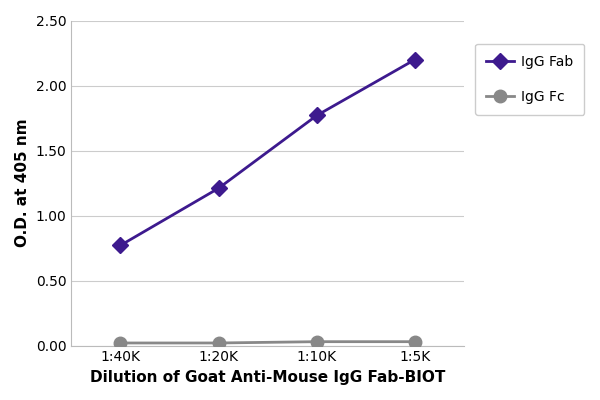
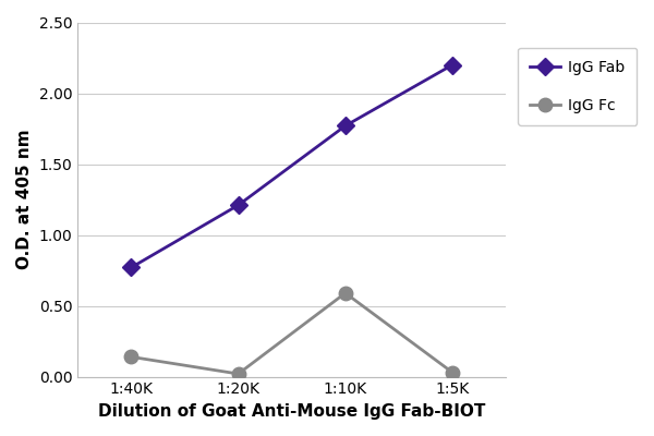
IgG Fc/1:40K: 0.02 -> 0.14
IgG Fc/1:10K: 0.03 -> 0.59
